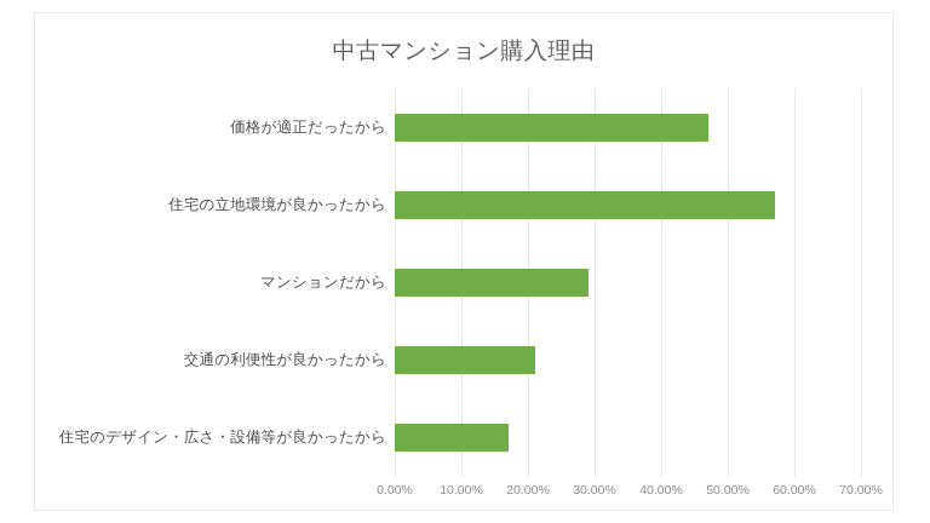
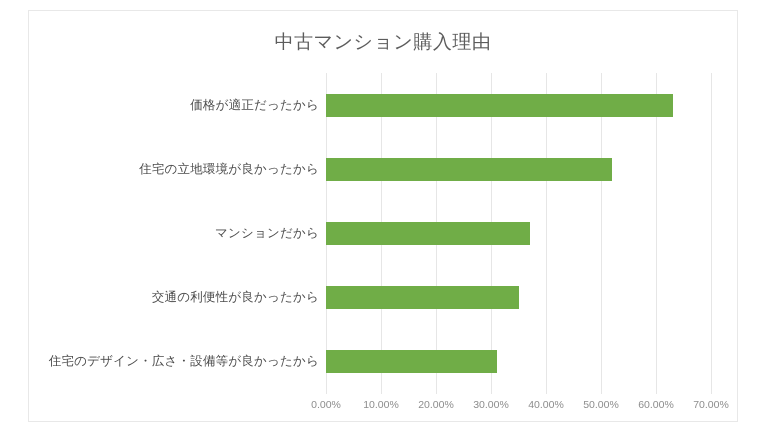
価格が適正だったから: 47% -> 63%
住宅の立地環境が良かったから: 57% -> 52%
マンションだから: 29% -> 37%
交通の利便性が良かったから: 21% -> 35%
住宅のデザイン・広さ・設備等が良かったから: 17% -> 31%
